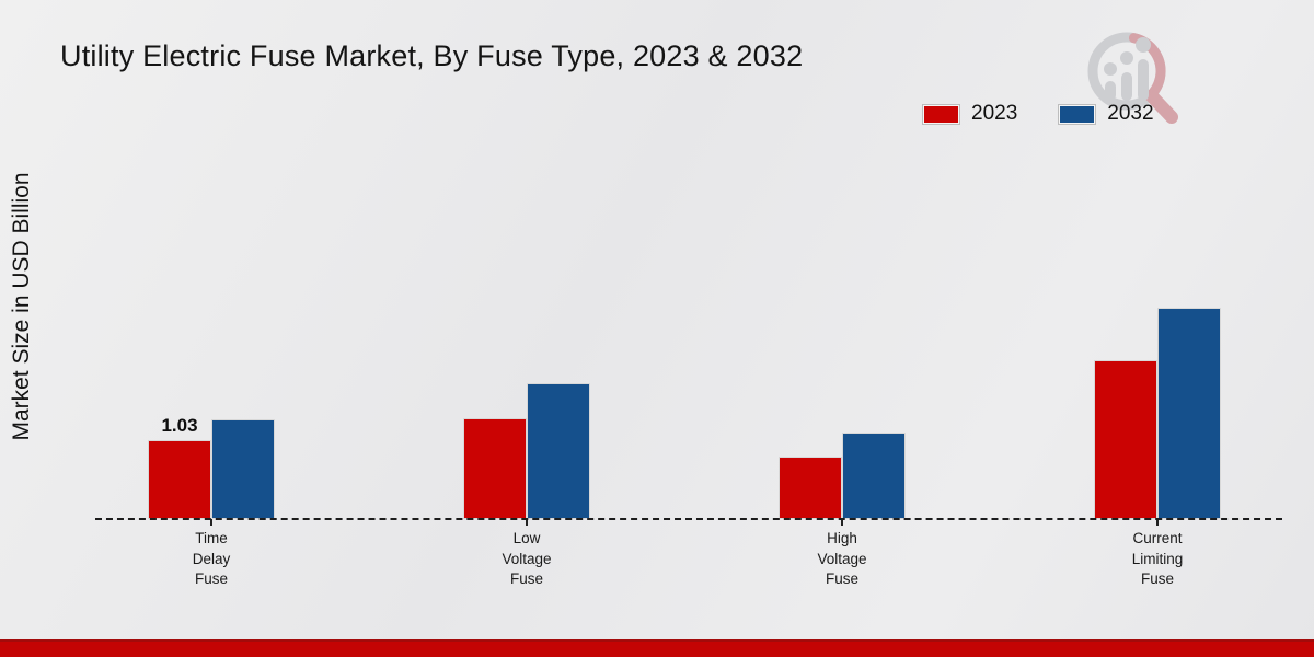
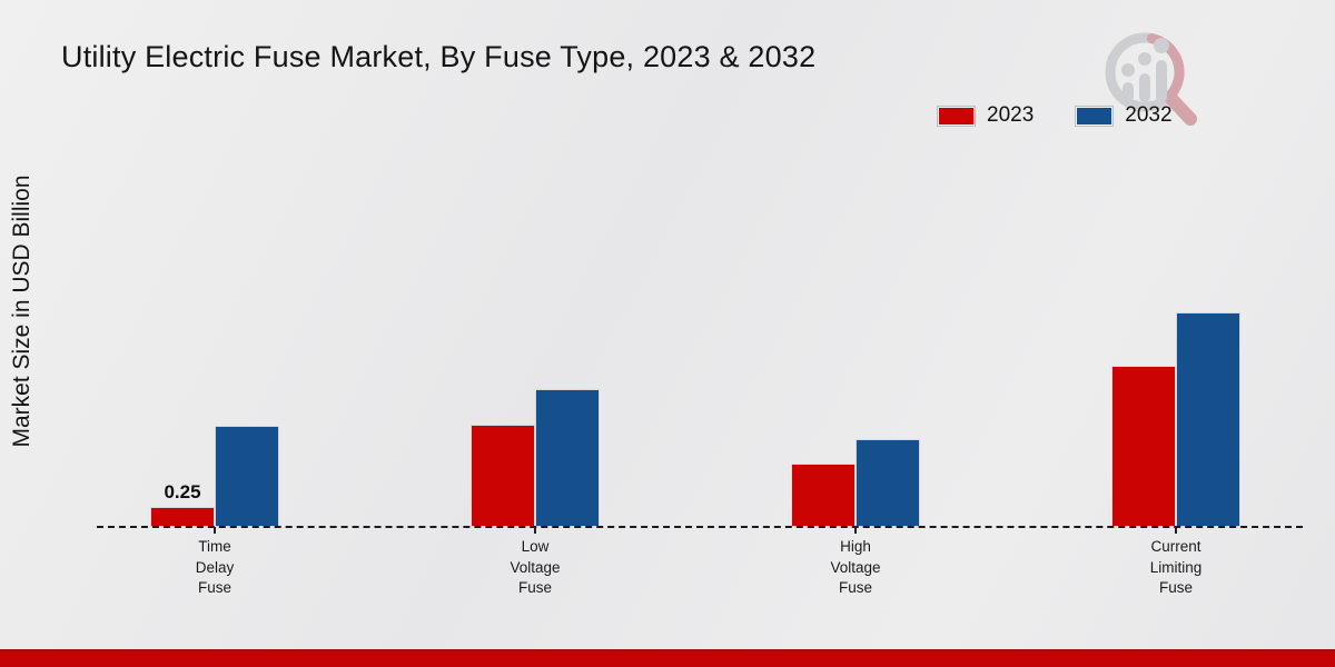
2023/Time Delay Fuse: 1.03 -> 0.25
